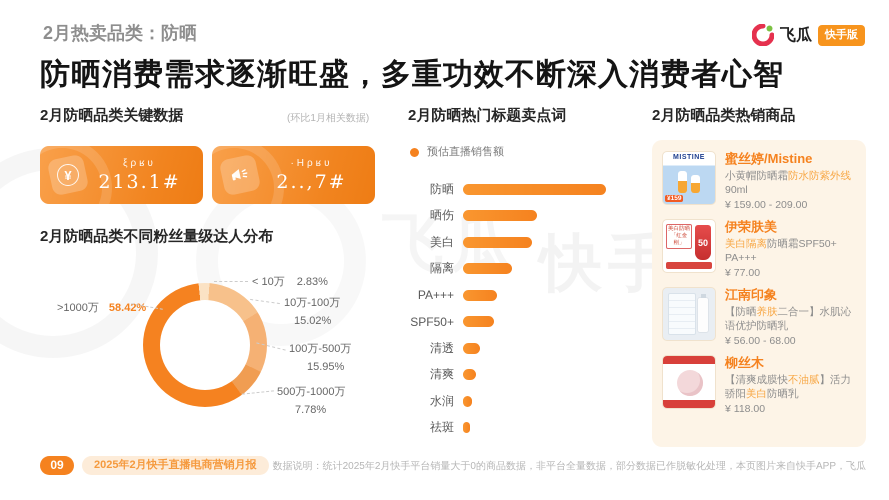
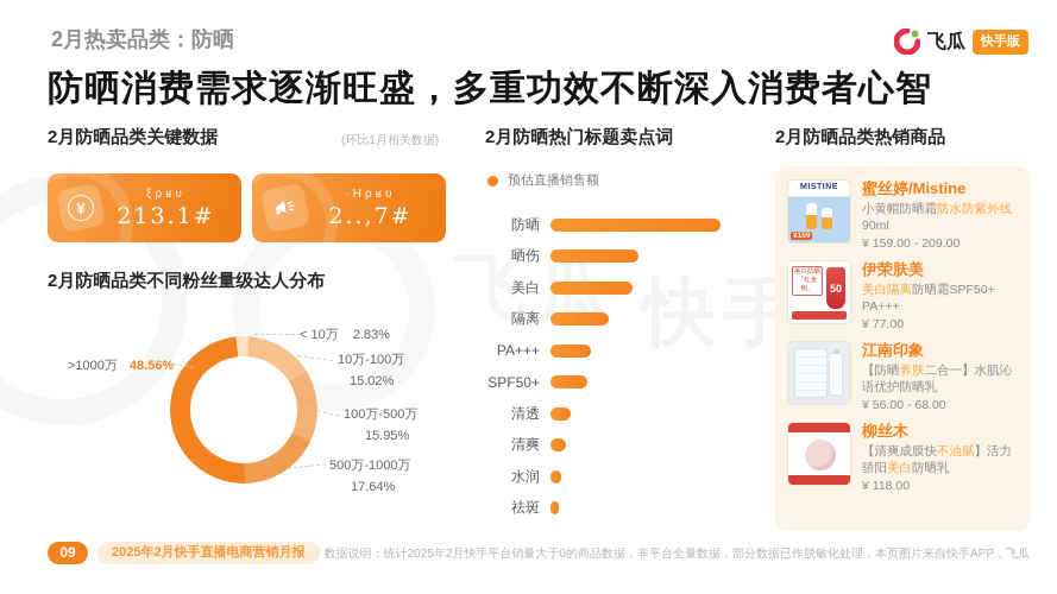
2月防晒品类不同粉丝量级达人分布/500万-1000万: 7.78% -> 17.64%
2月防晒品类不同粉丝量级达人分布/>1000万: 58.42% -> 48.56%
